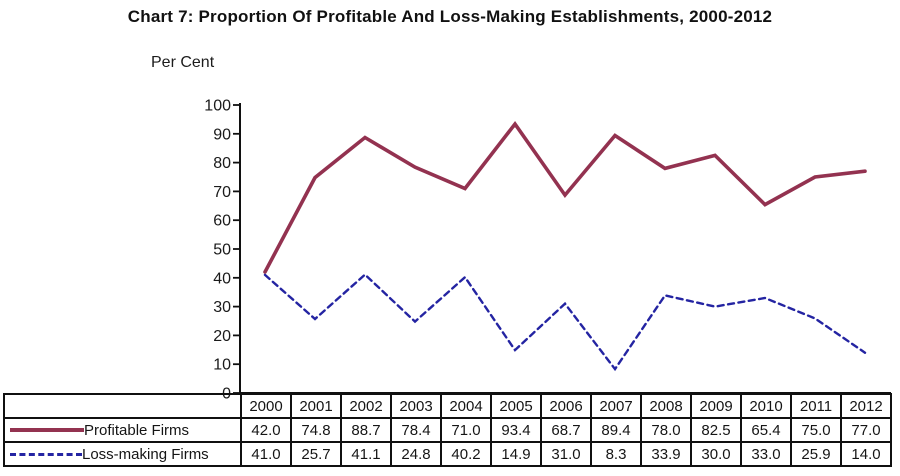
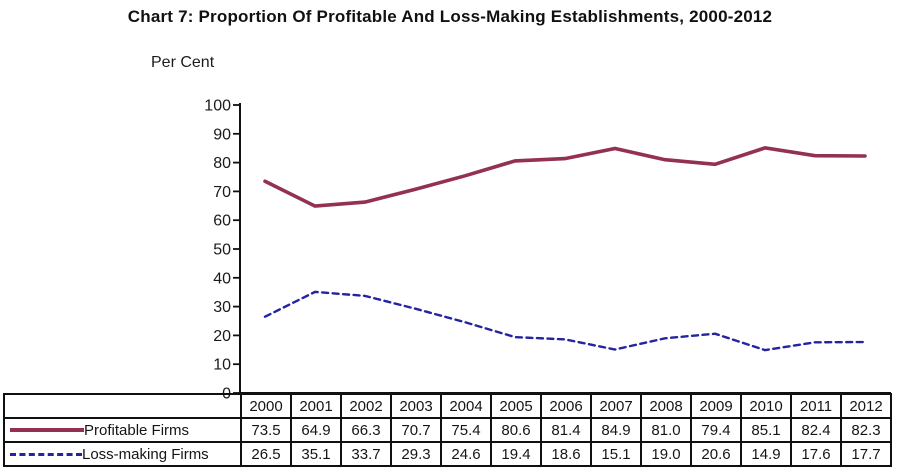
Profitable Firms/2000: 42.0 -> 73.5
Loss-making Firms/2000: 41.0 -> 26.5
Profitable Firms/2001: 74.8 -> 64.9
Loss-making Firms/2001: 25.7 -> 35.1
Profitable Firms/2002: 88.7 -> 66.3
Loss-making Firms/2002: 41.1 -> 33.7
Profitable Firms/2003: 78.4 -> 70.7
Loss-making Firms/2003: 24.8 -> 29.3
Profitable Firms/2004: 71.0 -> 75.4
Loss-making Firms/2004: 40.2 -> 24.6
Profitable Firms/2005: 93.4 -> 80.6
Loss-making Firms/2005: 14.9 -> 19.4
Profitable Firms/2006: 68.7 -> 81.4
Loss-making Firms/2006: 31.0 -> 18.6
Profitable Firms/2007: 89.4 -> 84.9
Loss-making Firms/2007: 8.3 -> 15.1
Profitable Firms/2008: 78.0 -> 81.0
Loss-making Firms/2008: 33.9 -> 19.0
Profitable Firms/2009: 82.5 -> 79.4
Loss-making Firms/2009: 30.0 -> 20.6
Profitable Firms/2010: 65.4 -> 85.1
Loss-making Firms/2010: 33.0 -> 14.9
Profitable Firms/2011: 75.0 -> 82.4
Loss-making Firms/2011: 25.9 -> 17.6
Profitable Firms/2012: 77.0 -> 82.3
Loss-making Firms/2012: 14.0 -> 17.7
